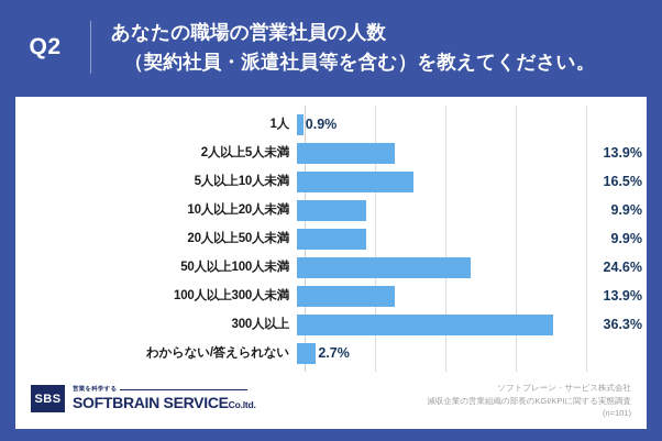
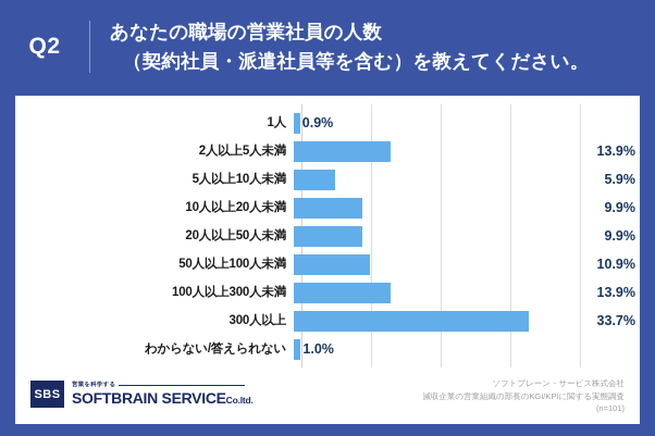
5人以上10人未満: 16.5% -> 5.9%
50人以上100人未満: 24.6% -> 10.9%
300人以上: 36.3% -> 33.7%
わからない/答えられない: 2.7% -> 1.0%
